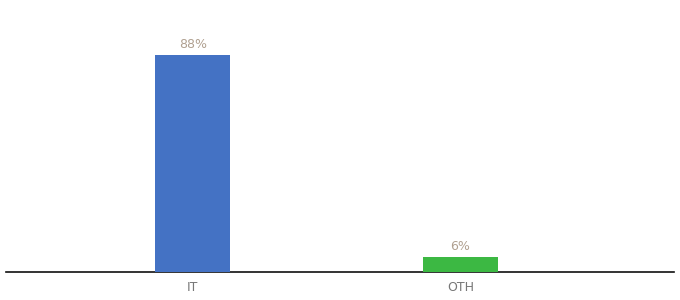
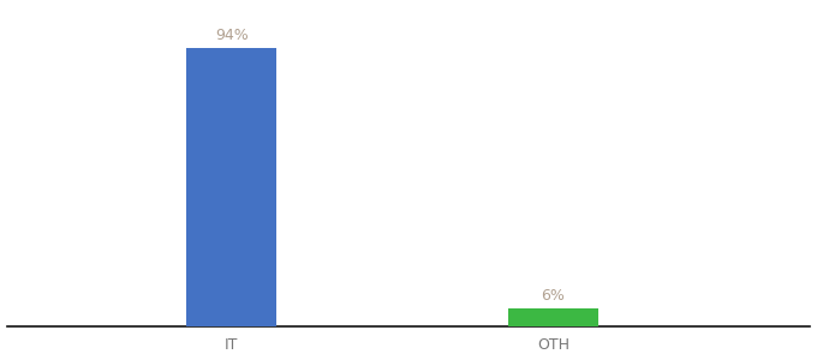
IT: 88% -> 94%
